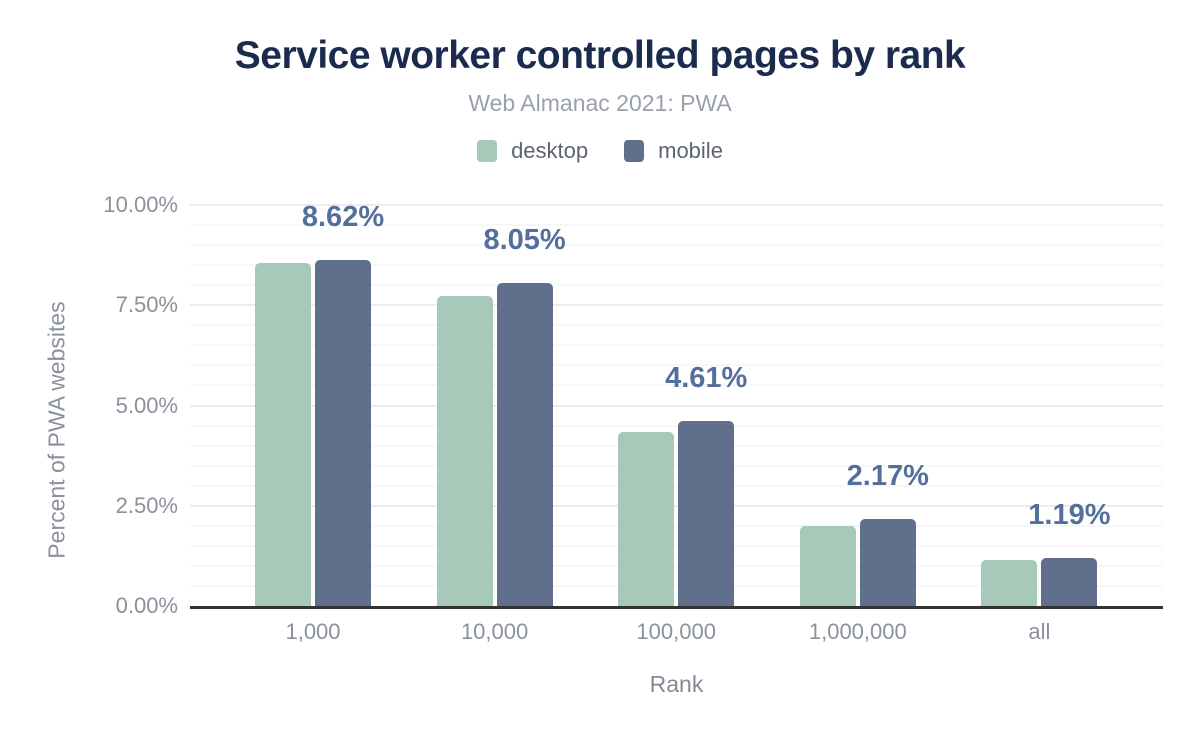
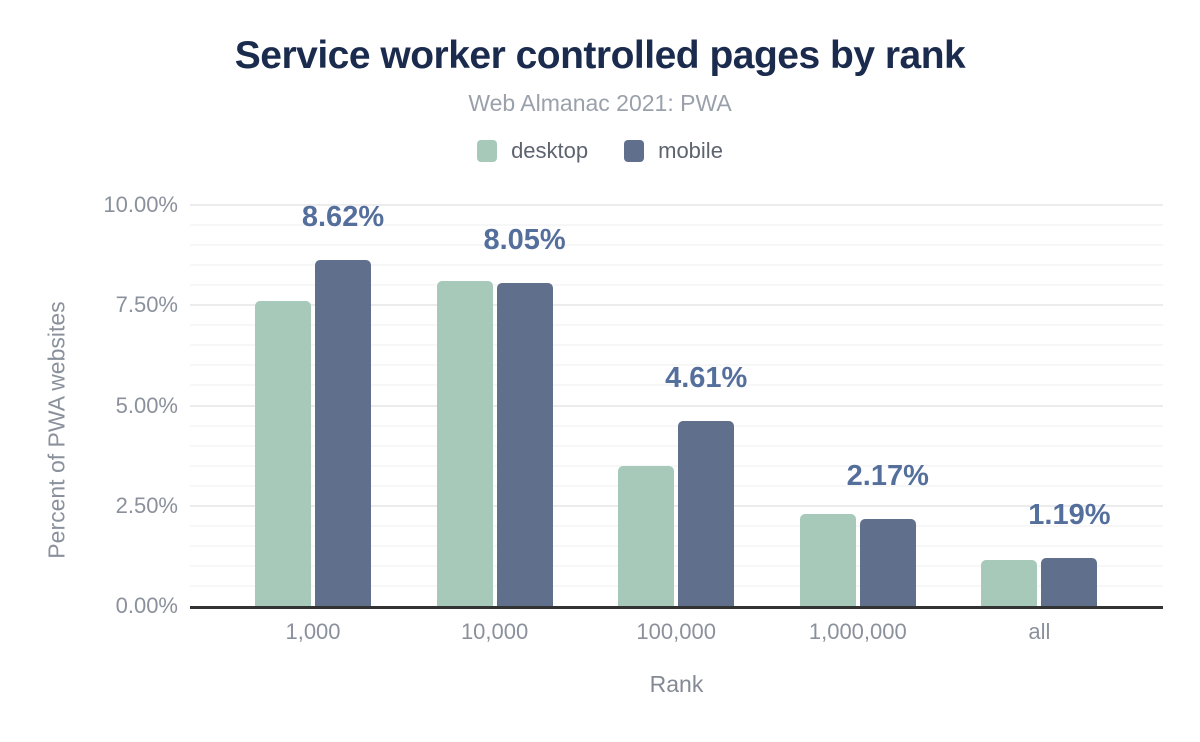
desktop/1,000: 8.6% -> 7.6%
desktop/10,000: 7.7% -> 8.1%
desktop/100,000: 4.3% -> 3.5%
desktop/1,000,000: 2.0% -> 2.3%
